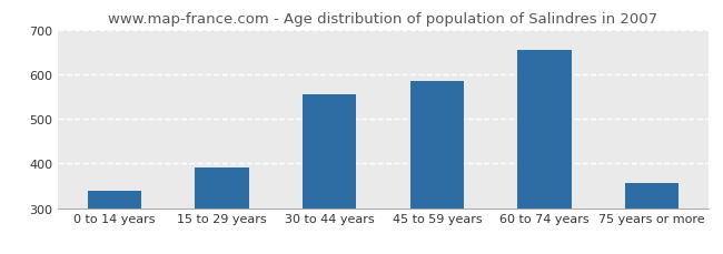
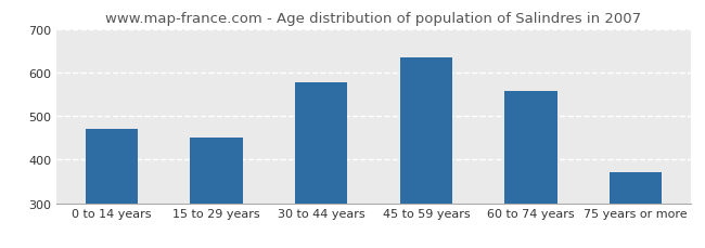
0 to 14 years: 340 -> 470
15 to 29 years: 390 -> 450
30 to 44 years: 555 -> 578
45 to 59 years: 585 -> 635
60 to 74 years: 655 -> 558
75 years or more: 355 -> 370
